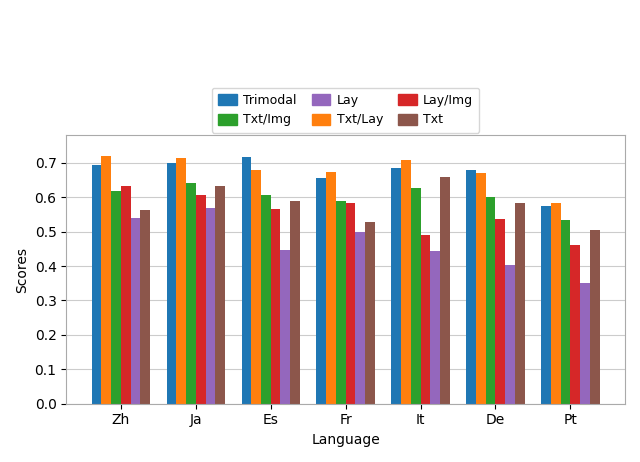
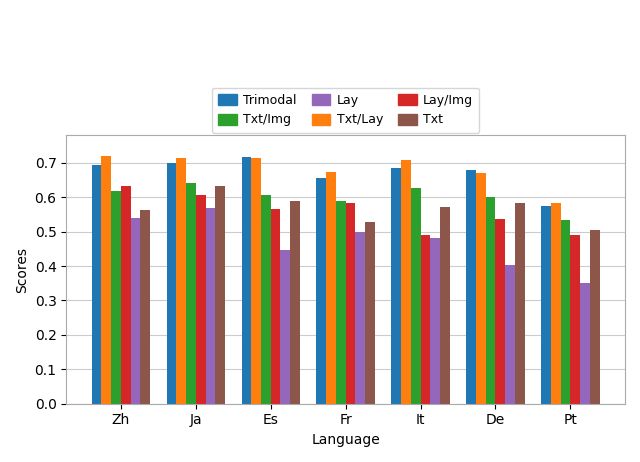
Txt/Lay/Es: 0.680 -> 0.715
Lay/It: 0.445 -> 0.482
Txt/It: 0.660 -> 0.572
Lay/Img/Pt: 0.460 -> 0.490
